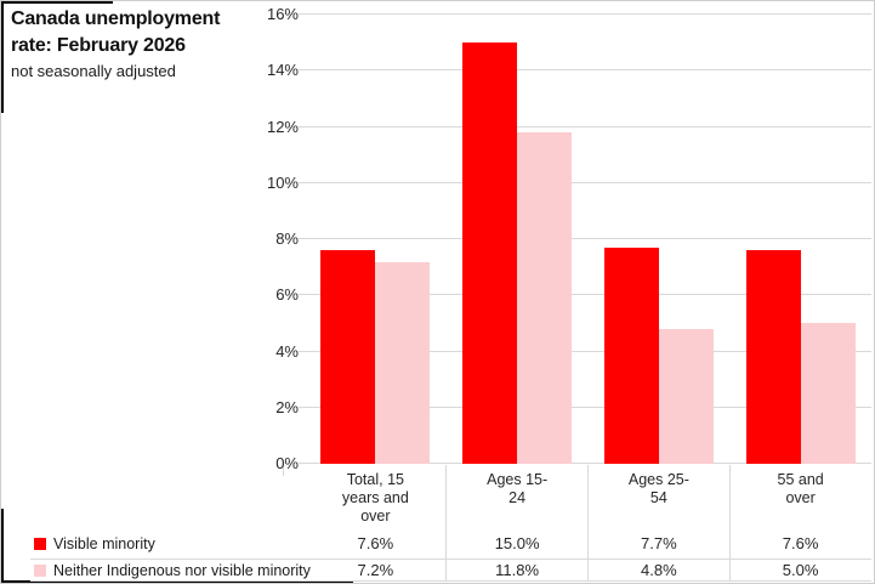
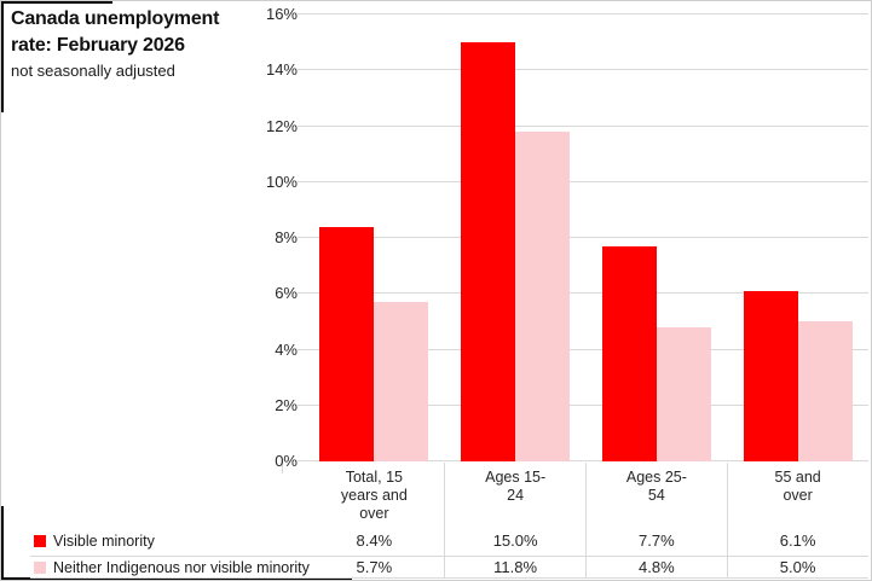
Visible minority/Total, 15 years and over: 7.6% -> 8.4%
Neither Indigenous nor visible minority/Total, 15 years and over: 7.2% -> 5.7%
Visible minority/55 and over: 7.6% -> 6.1%
